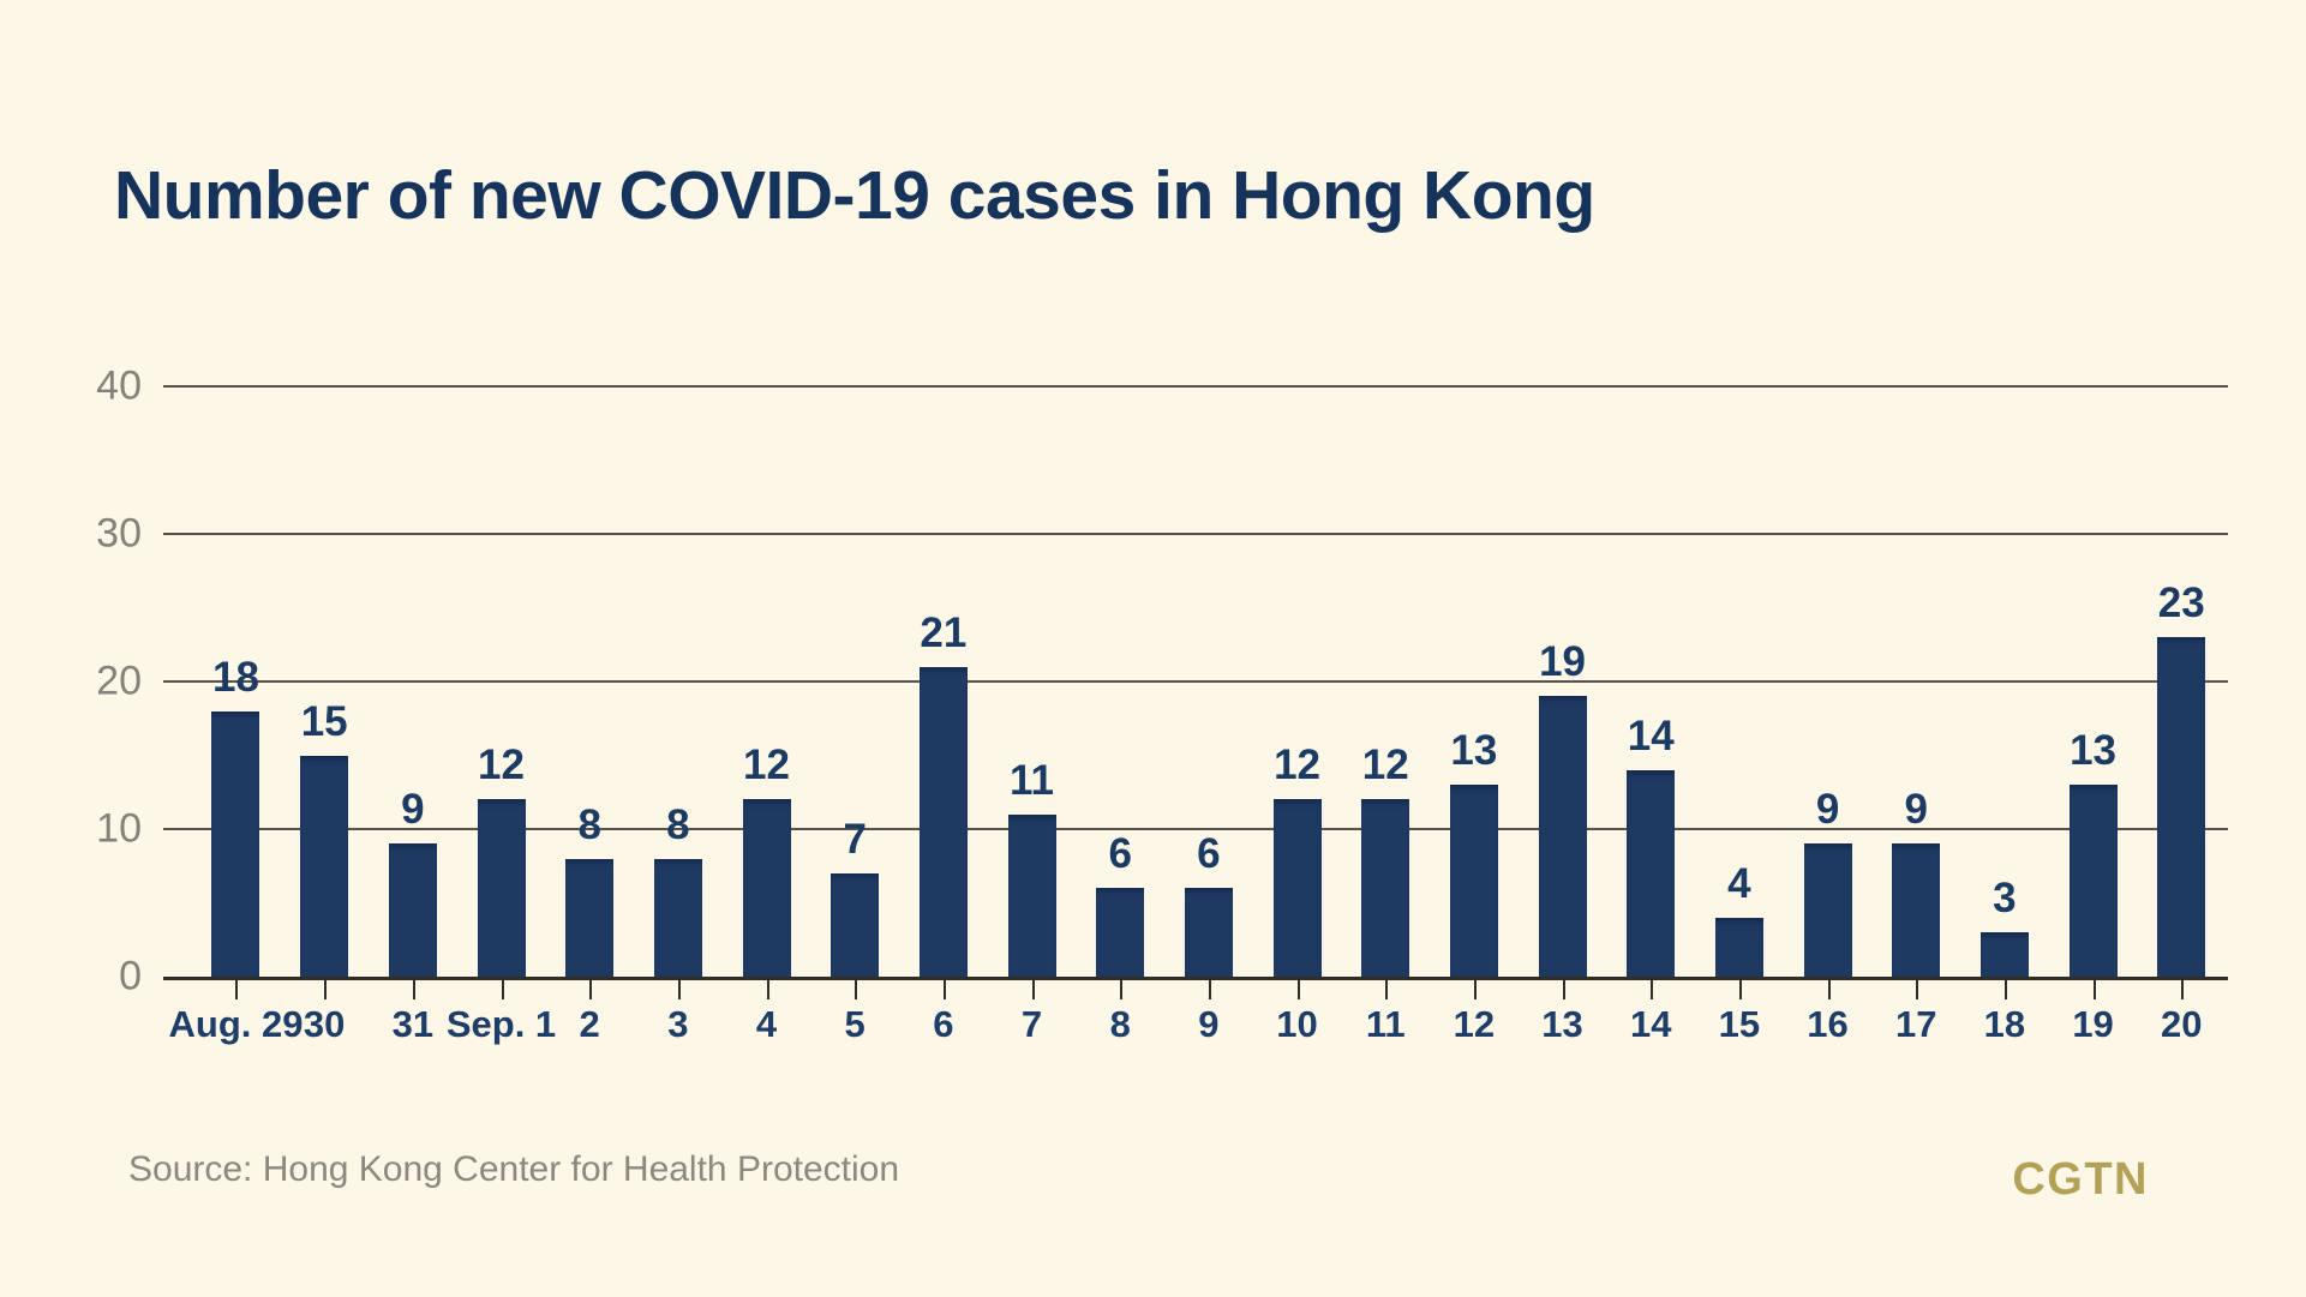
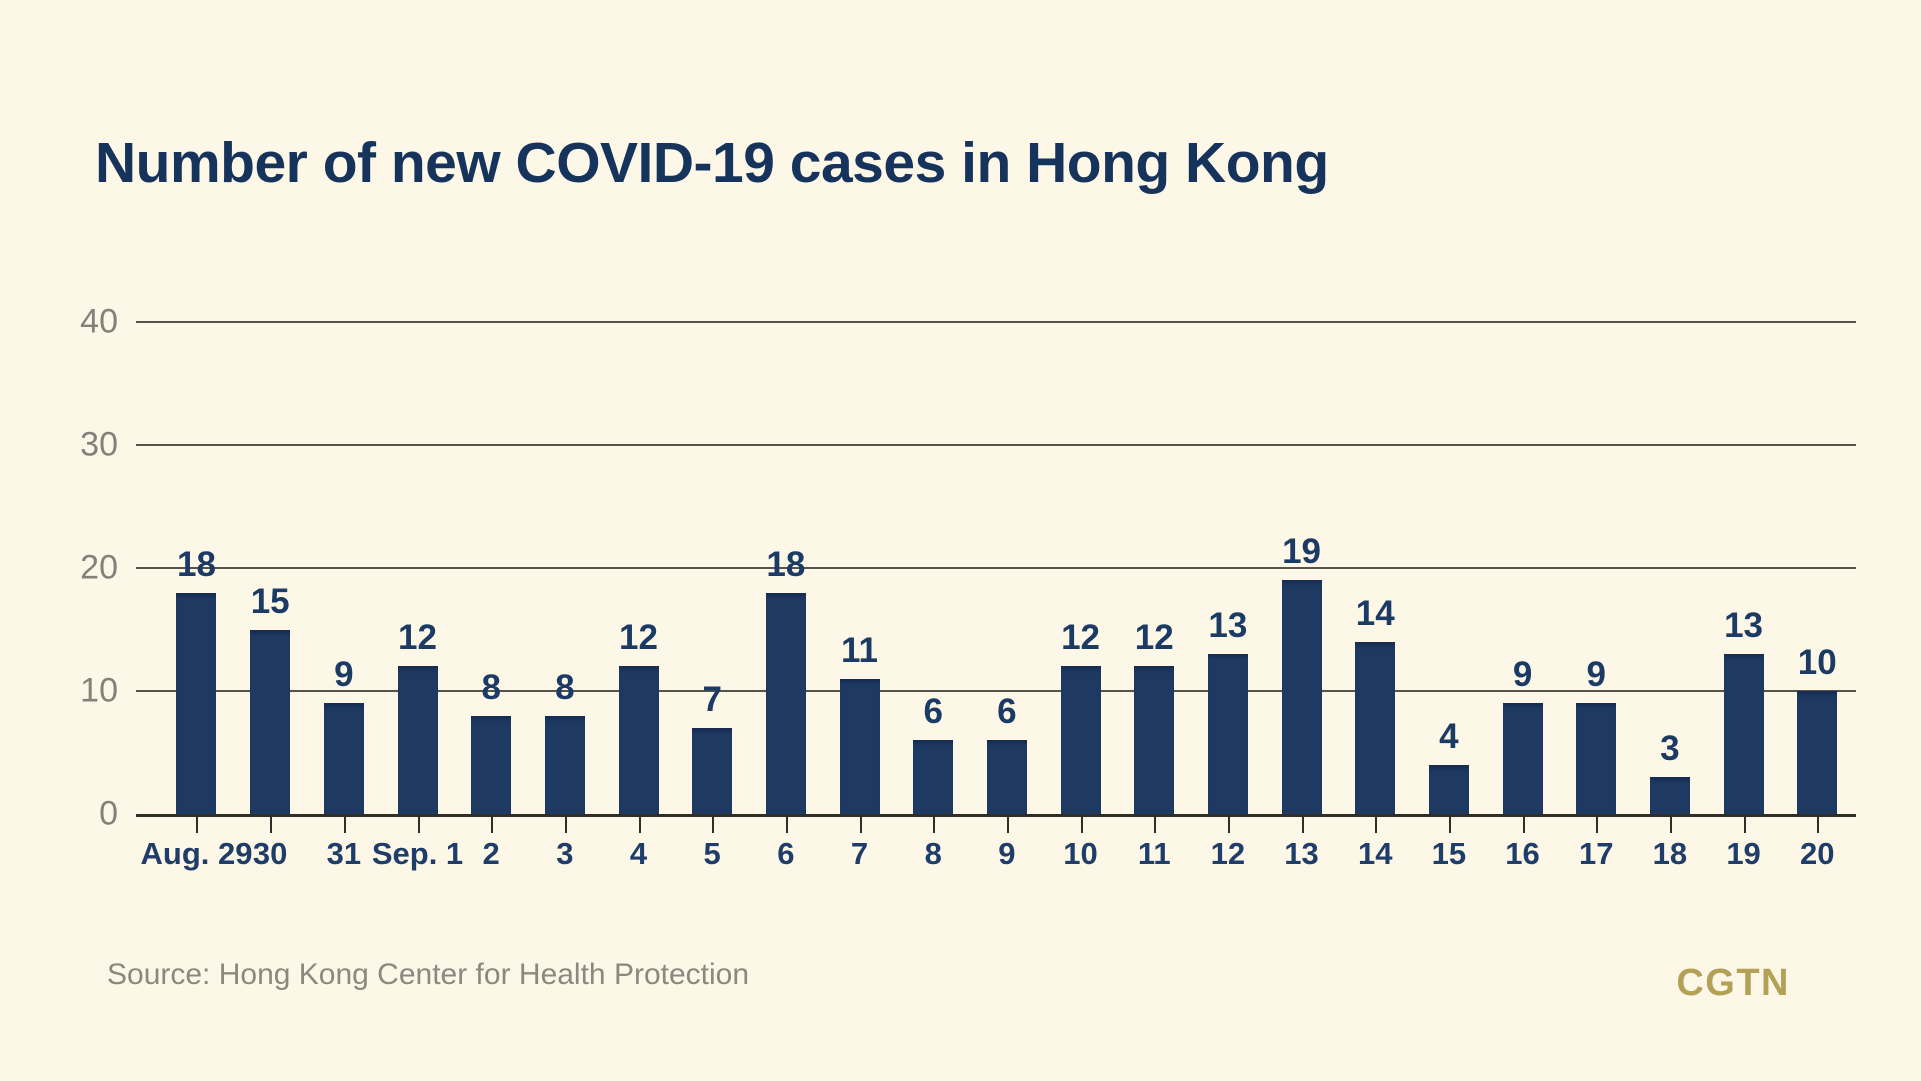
6: 21 -> 18
20: 23 -> 10
